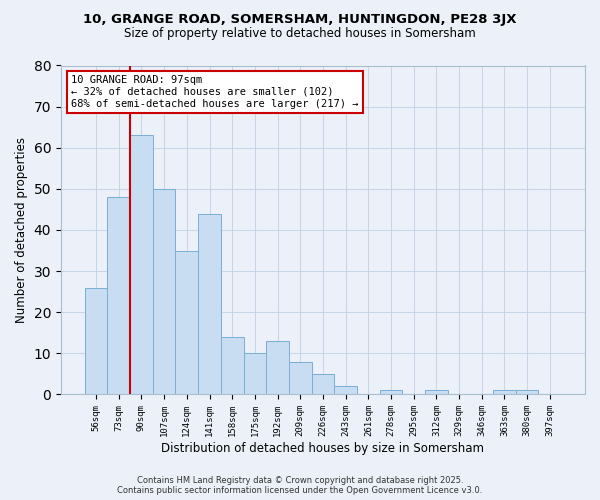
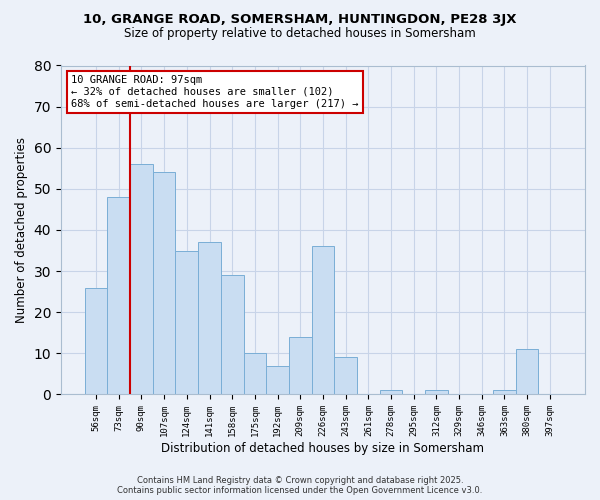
90sqm: 63 -> 56
107sqm: 50 -> 54
141sqm: 44 -> 37
158sqm: 14 -> 29
192sqm: 13 -> 7
209sqm: 8 -> 14
226sqm: 5 -> 36
243sqm: 2 -> 9
380sqm: 1 -> 11
